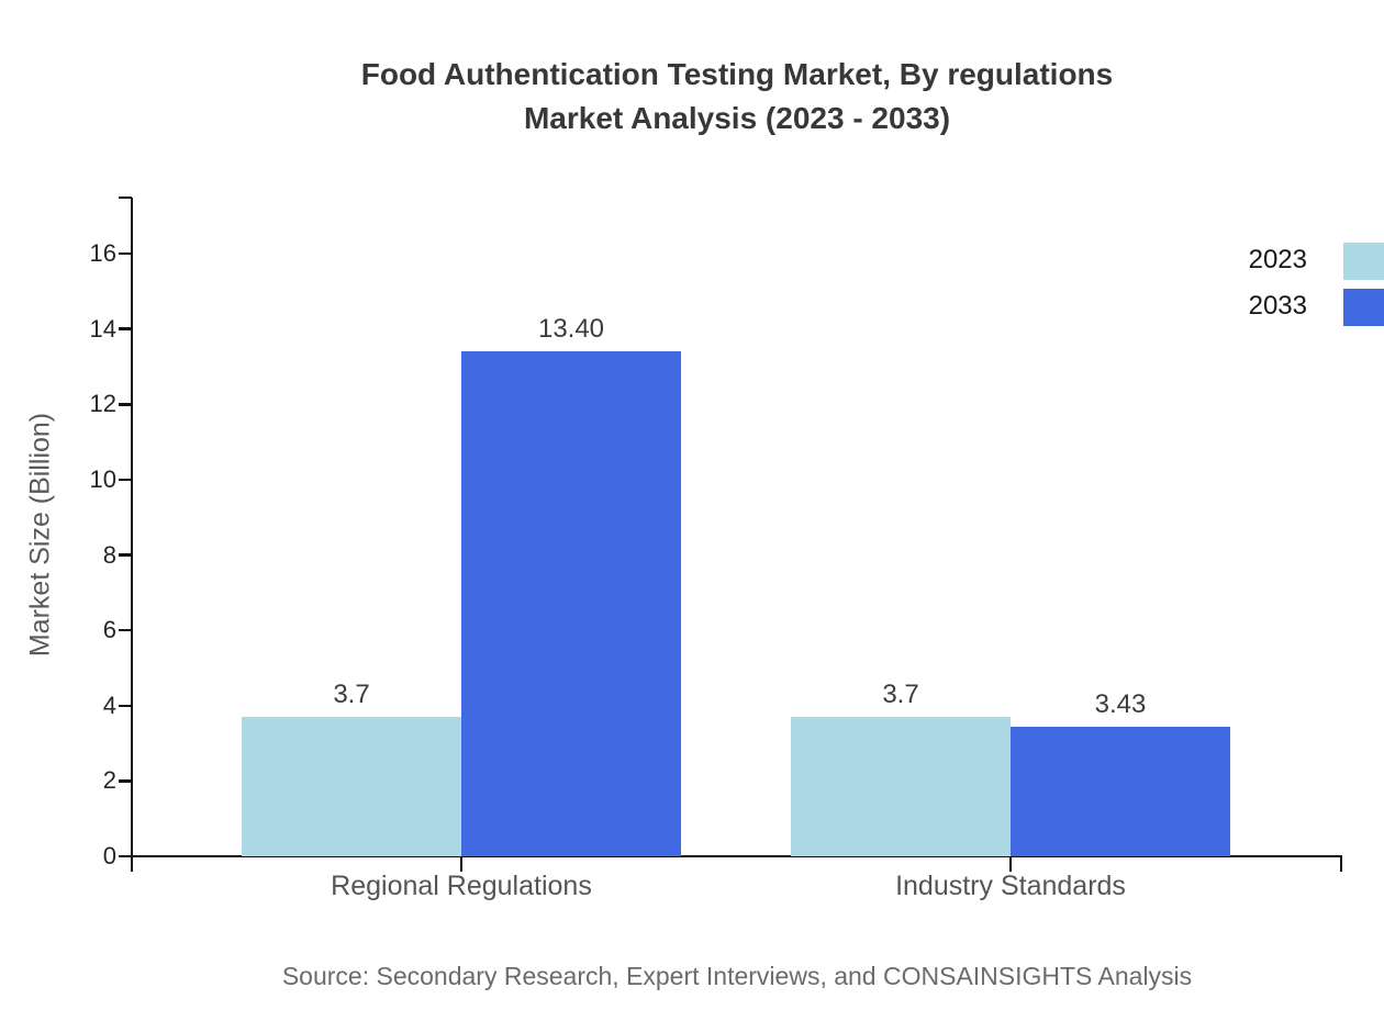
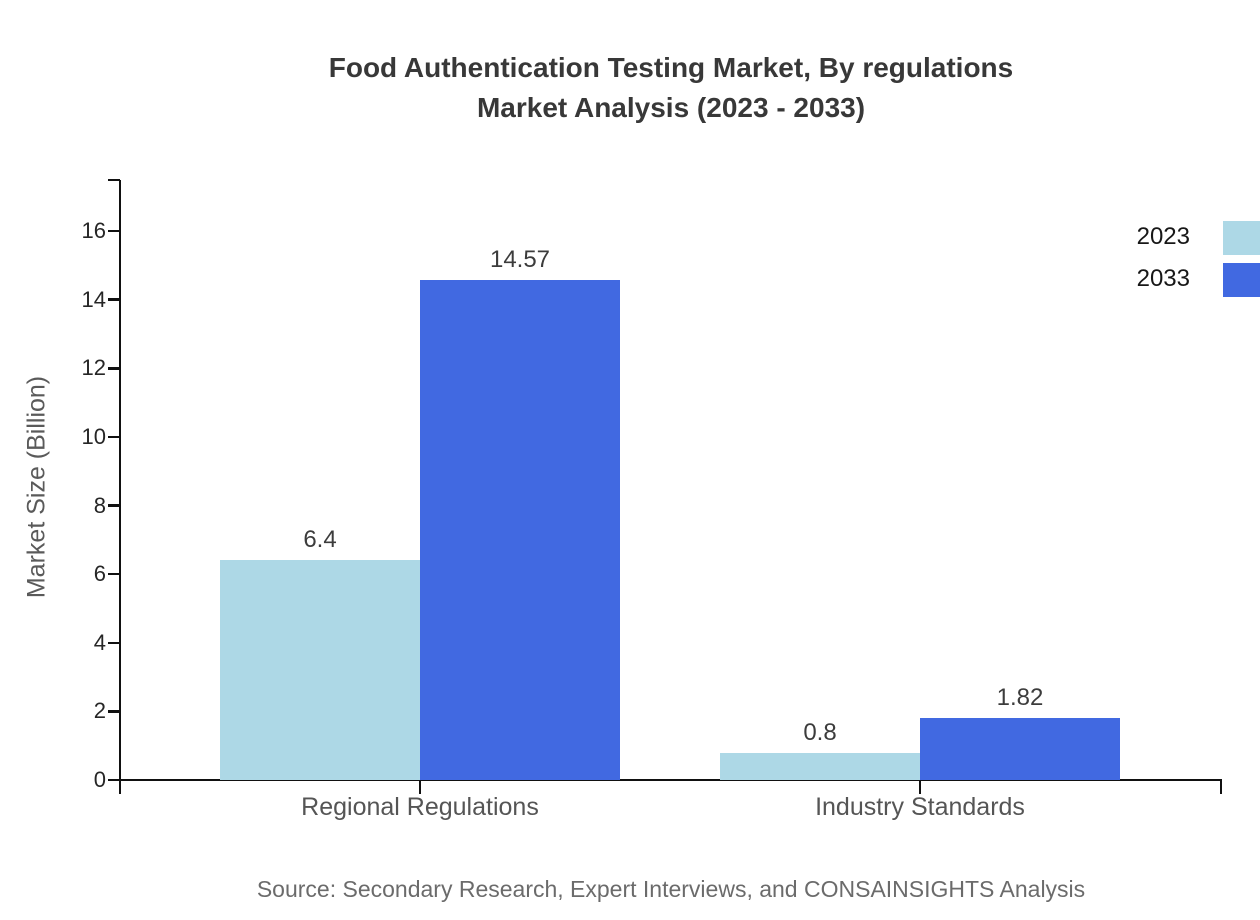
2023/Regional Regulations: 3.7 -> 6.4
2033/Regional Regulations: 13.40 -> 14.57
2023/Industry Standards: 3.7 -> 0.8
2033/Industry Standards: 3.43 -> 1.82
